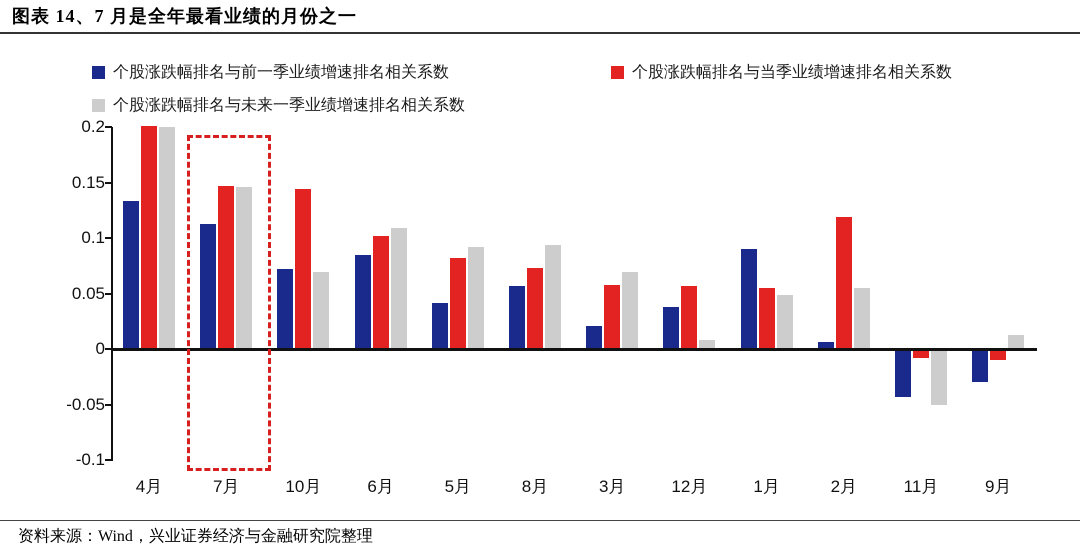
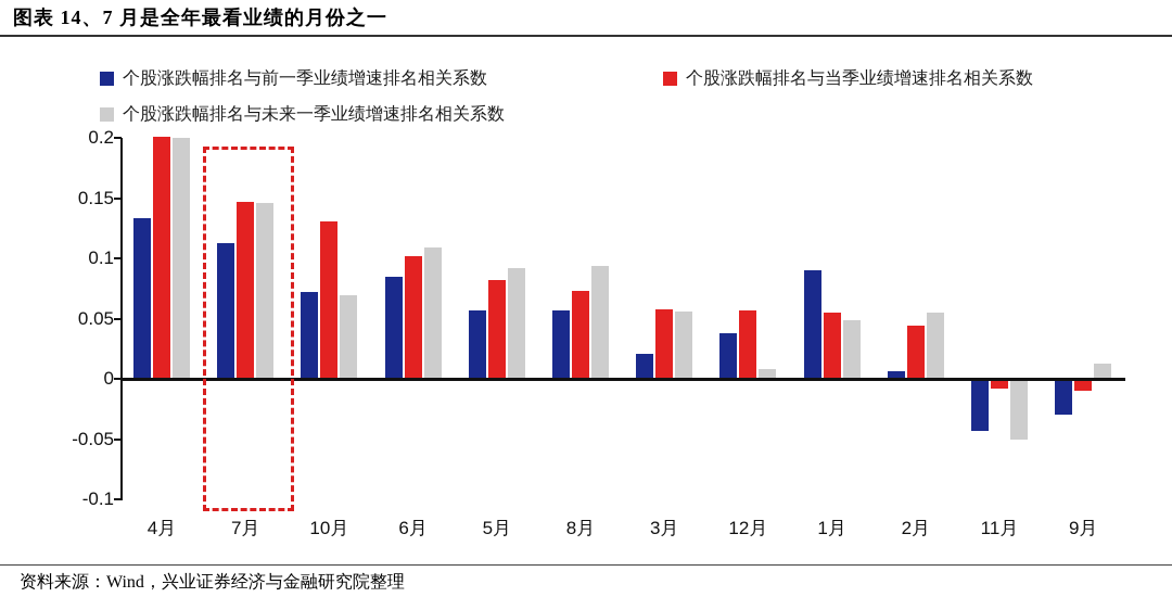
个股涨跌幅排名与当季业绩增速排名相关系数/10月: 0.144 -> 0.131
个股涨跌幅排名与前一季业绩增速排名相关系数/5月: 0.041 -> 0.057
个股涨跌幅排名与未来一季业绩增速排名相关系数/3月: 0.069 -> 0.056
个股涨跌幅排名与当季业绩增速排名相关系数/2月: 0.119 -> 0.044
